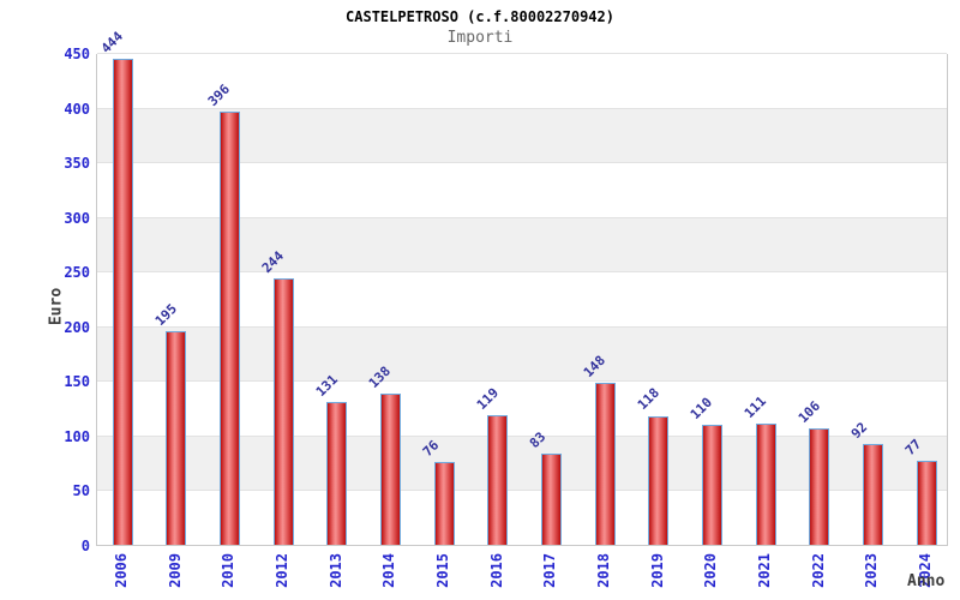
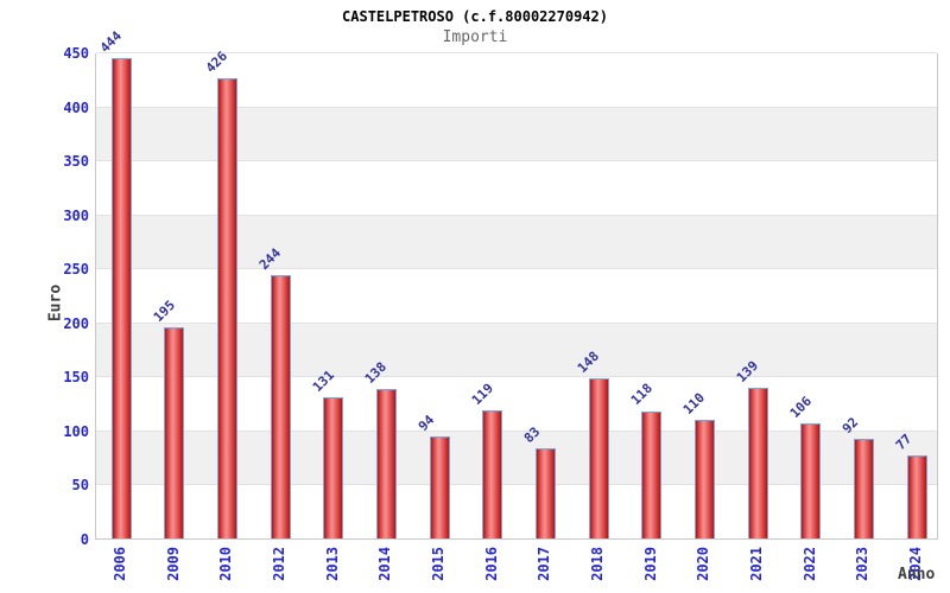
2010: 396 -> 426
2015: 76 -> 94
2021: 111 -> 139
